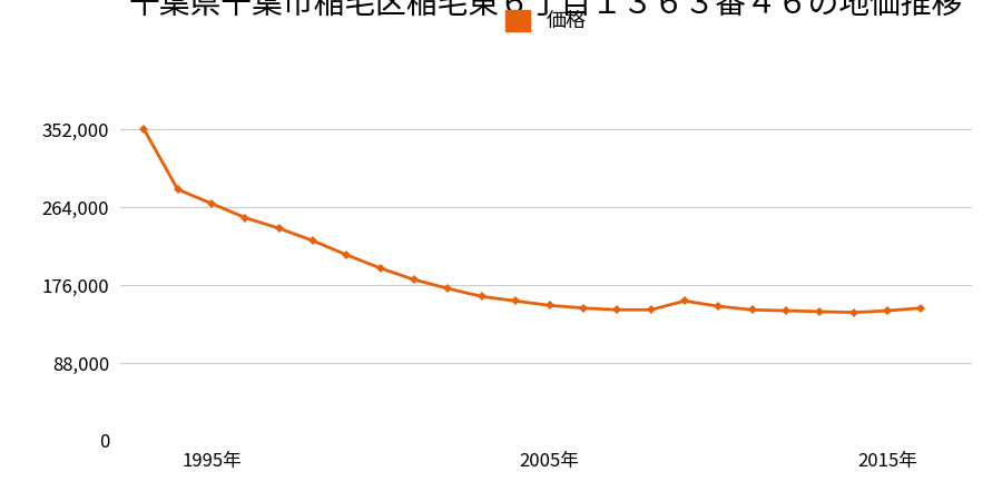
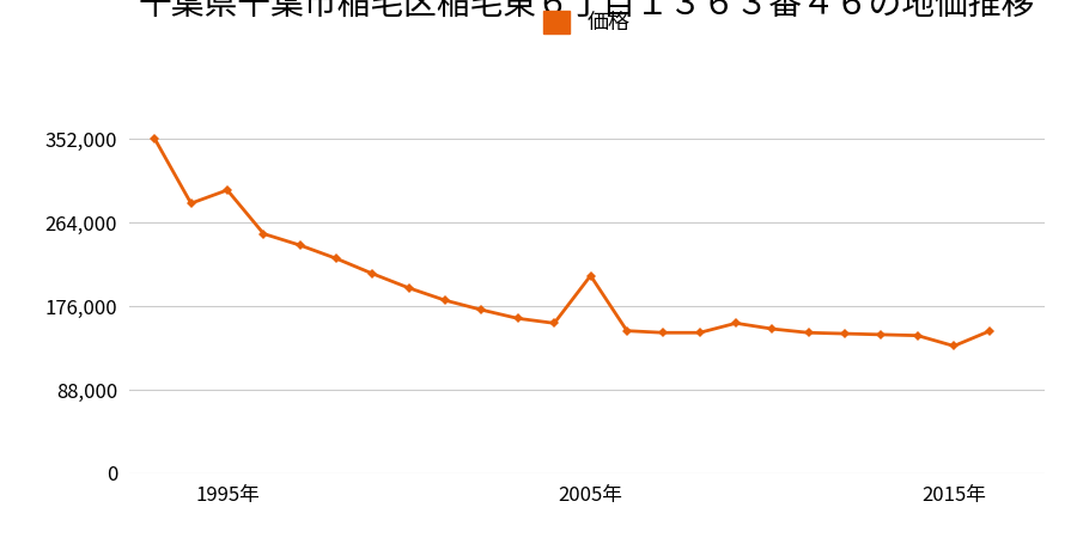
1995年: 268,000 -> 298,000
2005年: 153,000 -> 208,000
2015年: 147,000 -> 134,000
